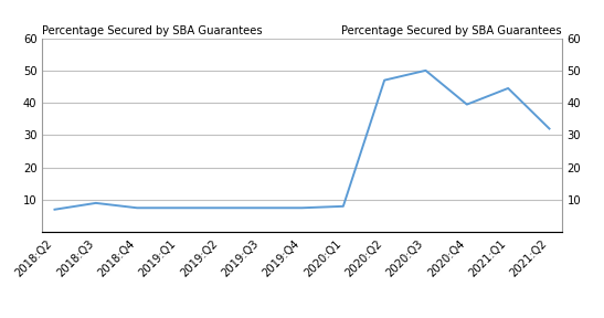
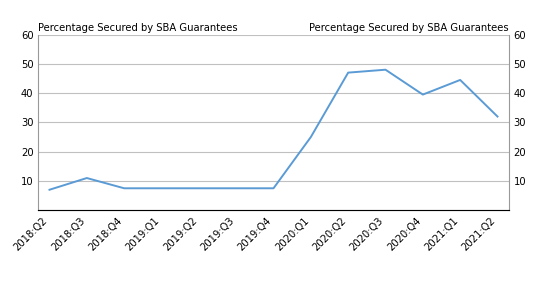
2018:Q3: 9.0 -> 11.0
2020:Q1: 8.0 -> 25.0
2020:Q3: 50.0 -> 48.0
